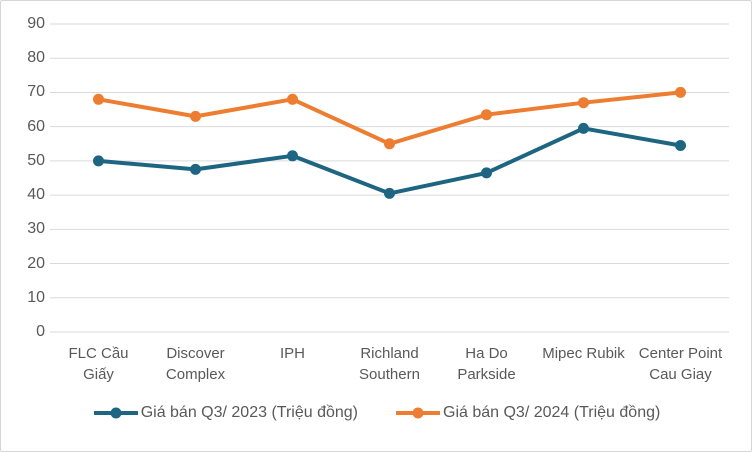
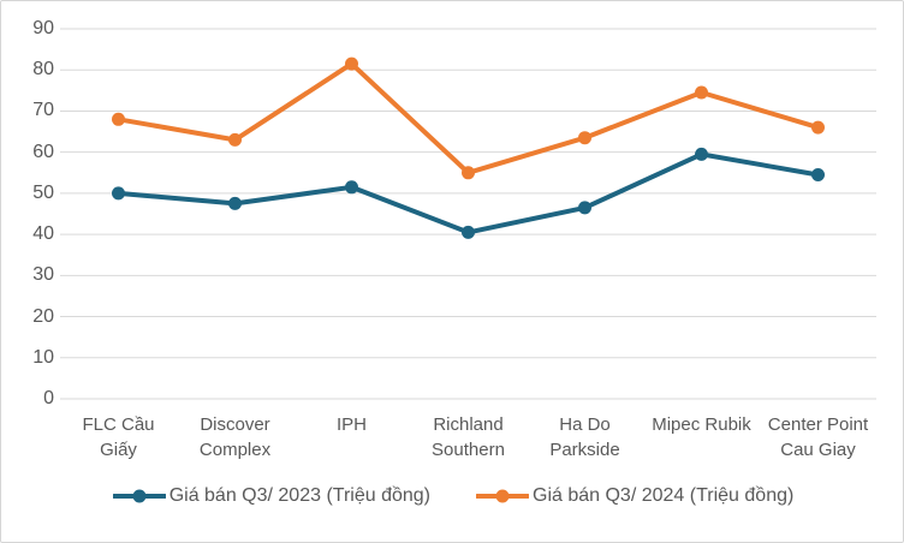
Giá bán Q3/ 2024 (Triệu đồng)/IPH: 68 -> 82
Giá bán Q3/ 2024 (Triệu đồng)/Mipec Rubik: 67 -> 74
Giá bán Q3/ 2024 (Triệu đồng)/Center Point Cau Giay: 70 -> 66
